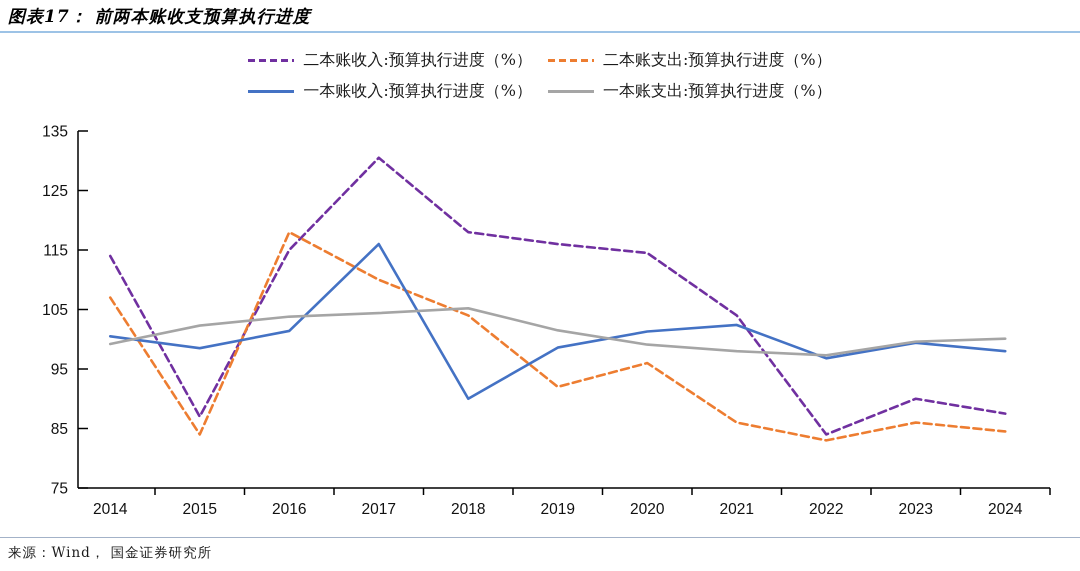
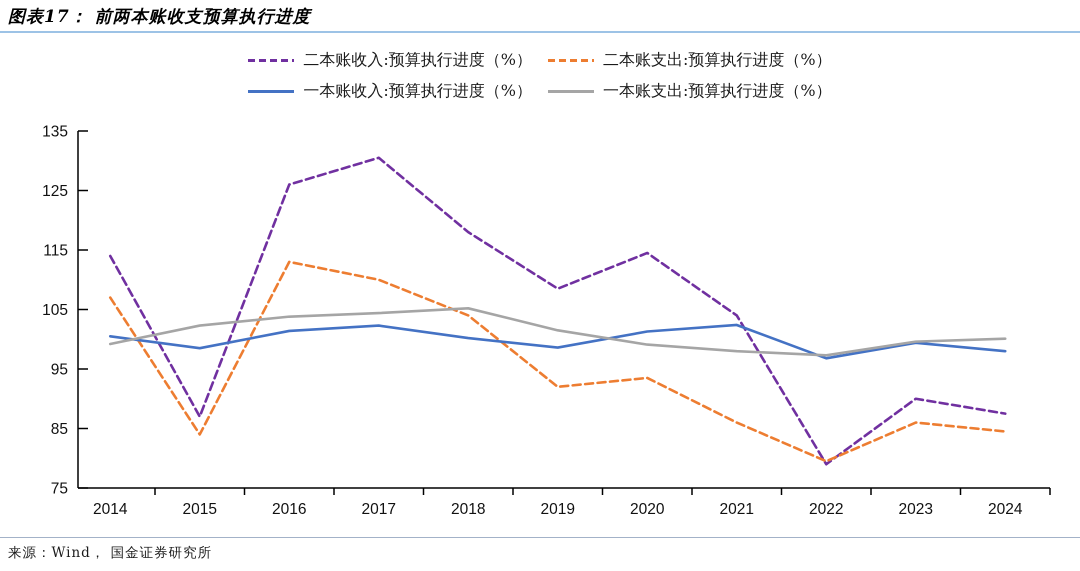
二本账收入:预算执行进度（%）/2016: 115 -> 126
二本账支出:预算执行进度（%）/2016: 118 -> 113
一本账收入:预算执行进度（%）/2017: 116 -> 102
一本账收入:预算执行进度（%）/2018: 90 -> 100
二本账收入:预算执行进度（%）/2019: 116 -> 108
二本账支出:预算执行进度（%）/2020: 96 -> 94
二本账收入:预算执行进度（%）/2022: 84 -> 79
二本账支出:预算执行进度（%）/2022: 83 -> 80
